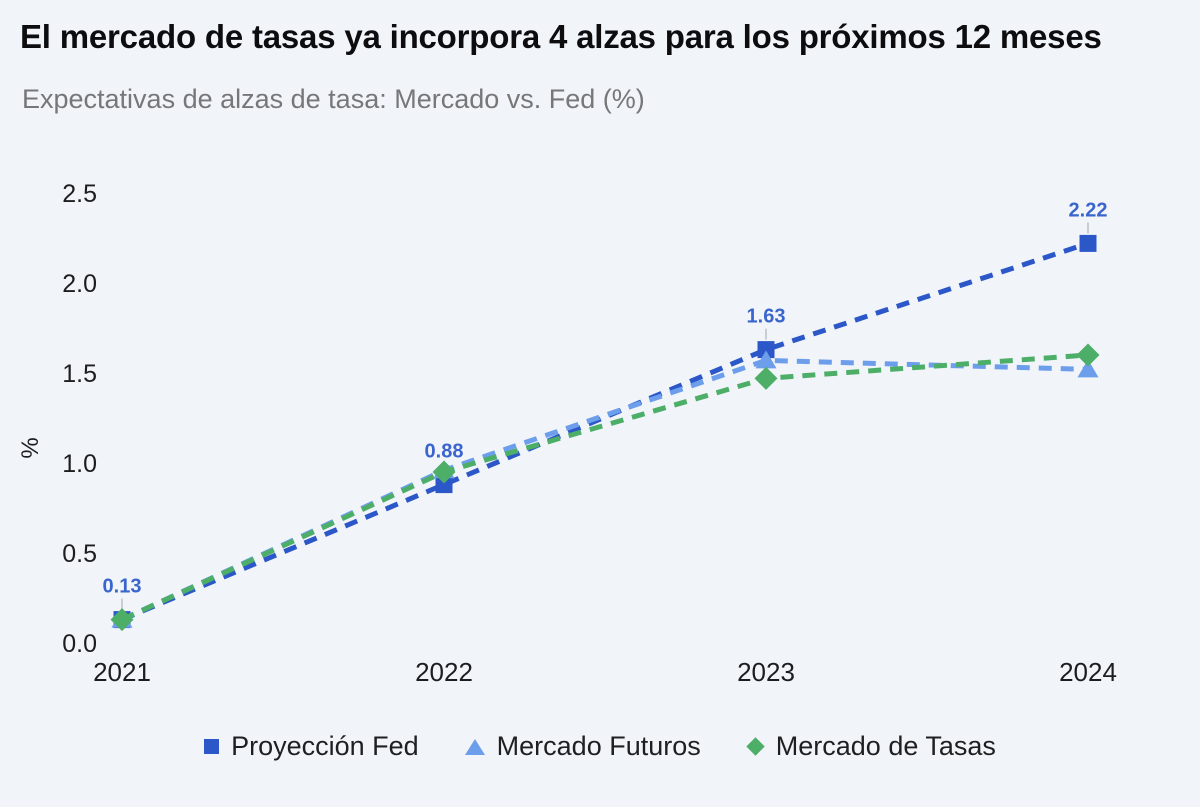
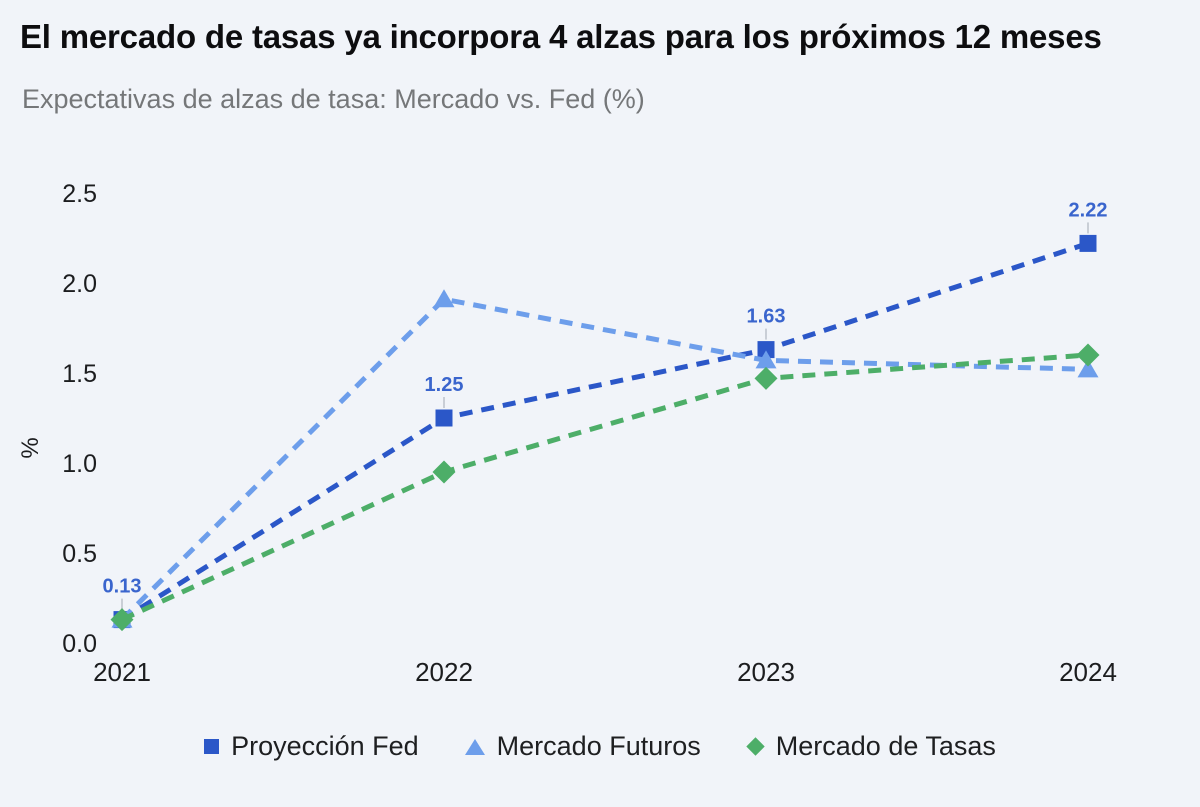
Proyección Fed/2022: 0.88 -> 1.25
Mercado Futuros/2022: 0.96 -> 1.91
